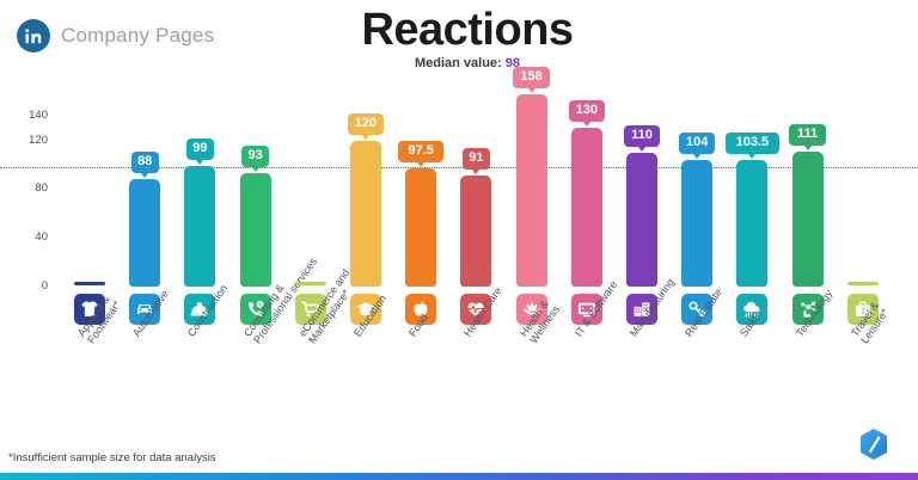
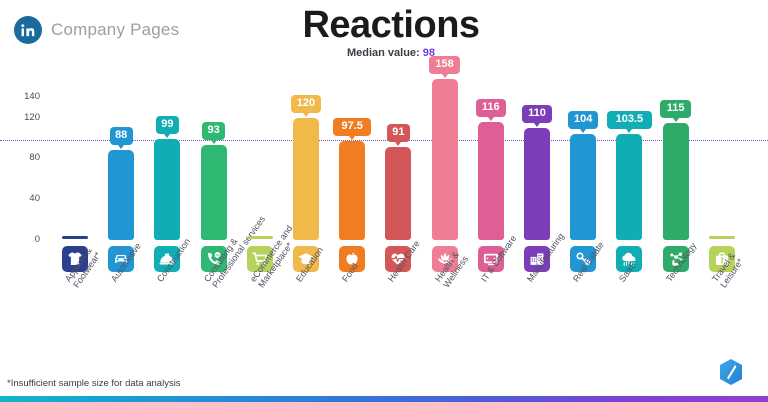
IT & Software: 130 -> 116
Technology: 111 -> 115
